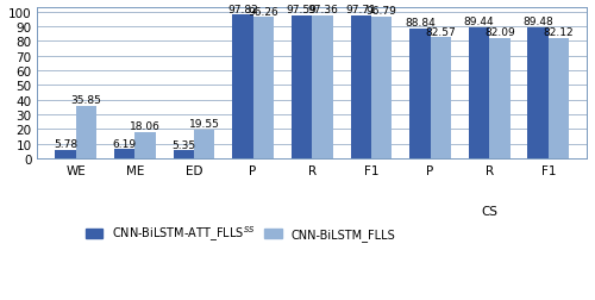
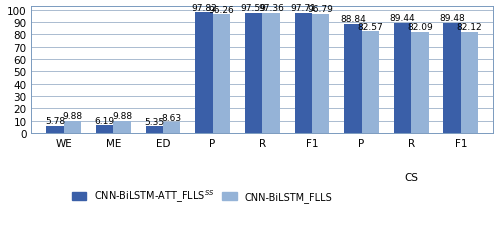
CNN-BiLSTM_FLLS/WE: 35.85 -> 9.88
CNN-BiLSTM_FLLS/ME: 18.06 -> 9.88
CNN-BiLSTM_FLLS/ED: 19.55 -> 8.63
